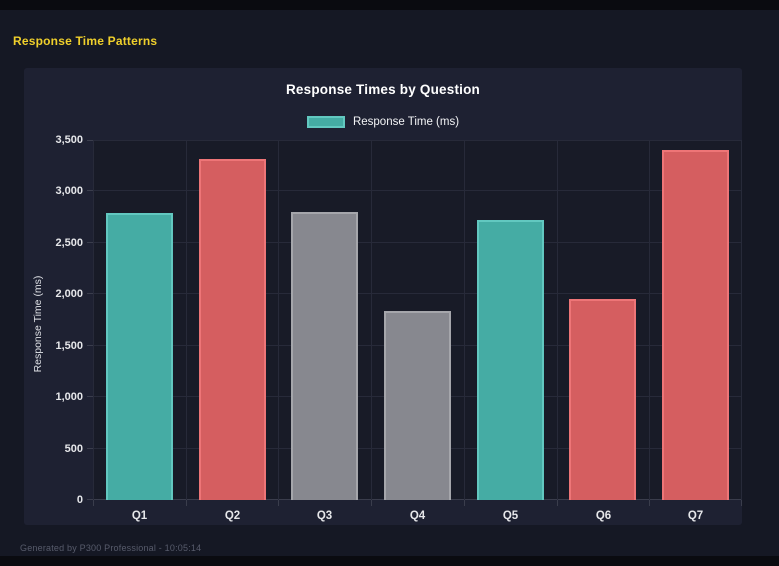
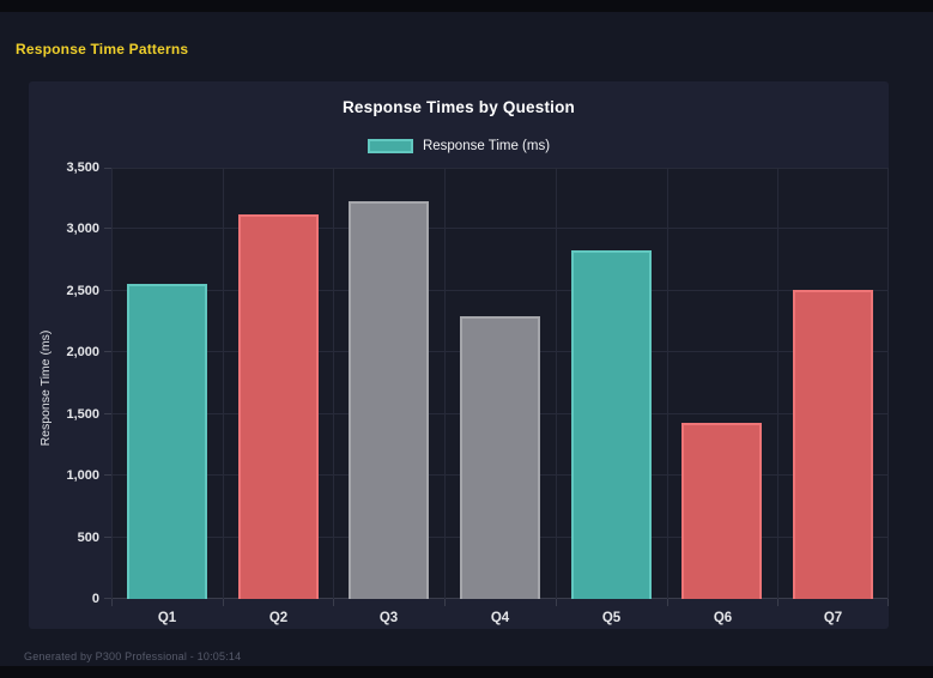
Q1: 2790 -> 2560
Q2: 3320 -> 3120
Q3: 2800 -> 3230
Q4: 1840 -> 2290
Q5: 2720 -> 2830
Q6: 1950 -> 1430
Q7: 3400 -> 2510
